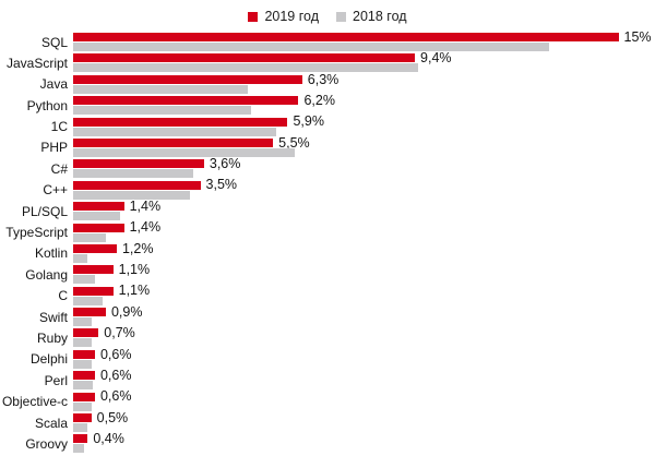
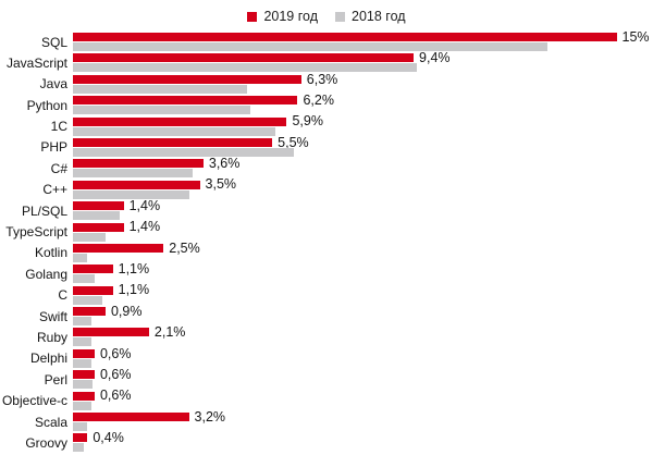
2019 год/Kotlin: 1,2% -> 2,5%
2019 год/Ruby: 0,7% -> 2,1%
2019 год/Scala: 0,5% -> 3,2%
